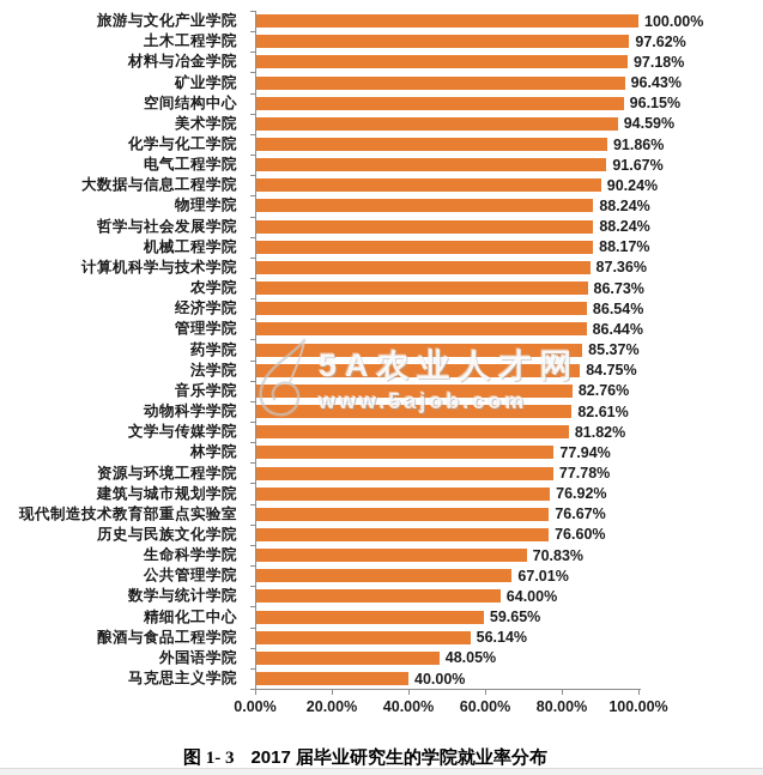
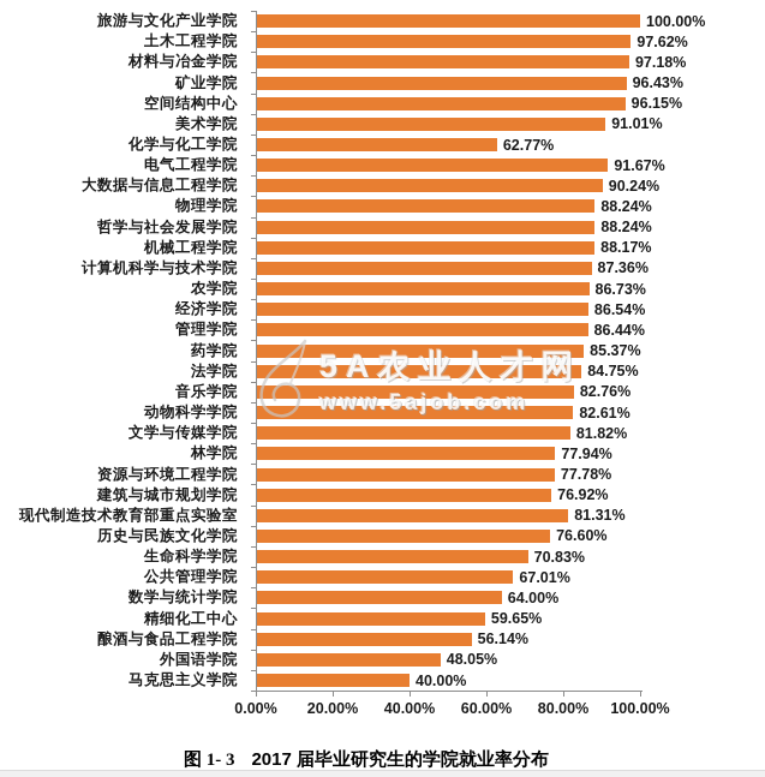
美术学院: 94.59% -> 91.01%
化学与化工学院: 91.86% -> 62.77%
现代制造技术教育部重点实验室: 76.67% -> 81.31%
